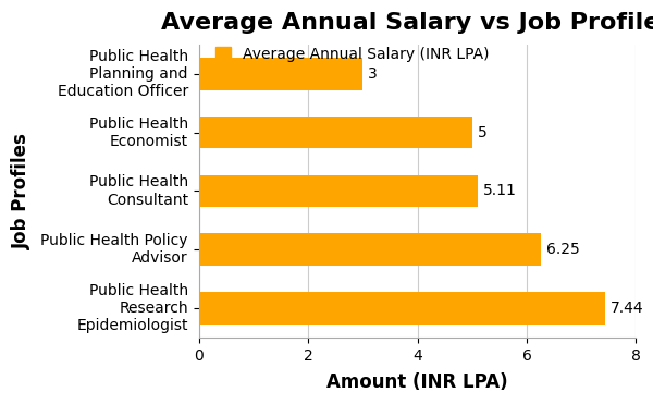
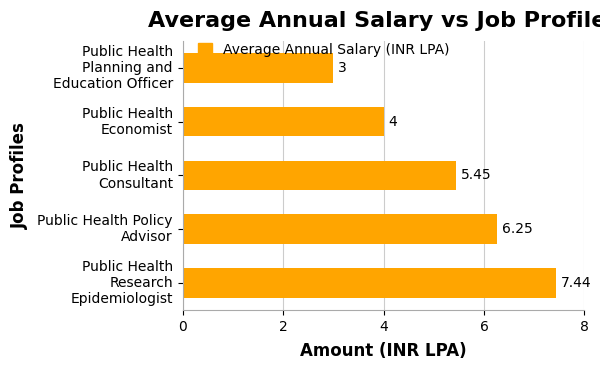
Public Health Economist: 5 -> 4
Public Health Consultant: 5.11 -> 5.45
